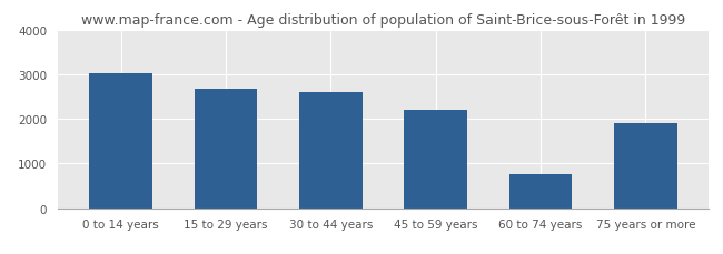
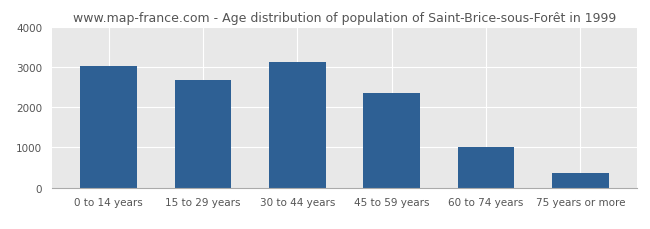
30 to 44 years: 2600 -> 3110
45 to 59 years: 2200 -> 2360
60 to 74 years: 750 -> 1010
75 years or more: 1900 -> 360
